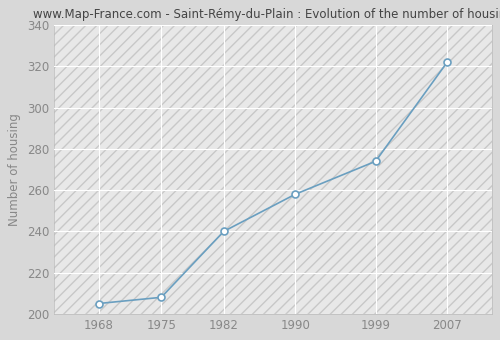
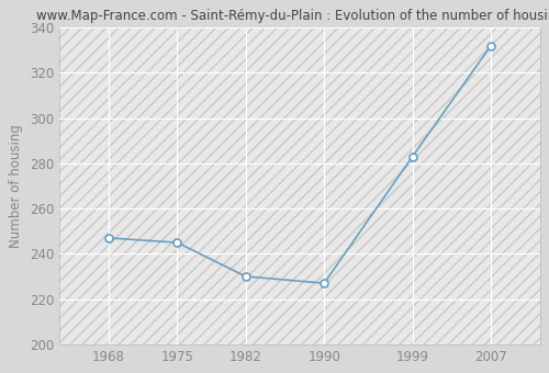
1968: 205 -> 247
1975: 208 -> 245
1982: 240 -> 230
1990: 258 -> 227
1999: 274 -> 283
2007: 322 -> 332
